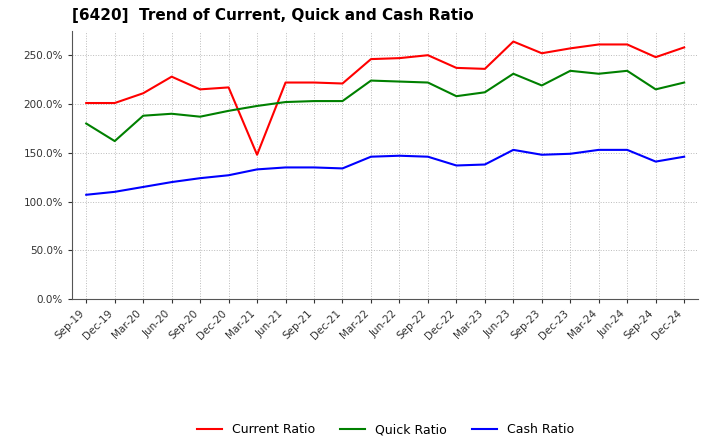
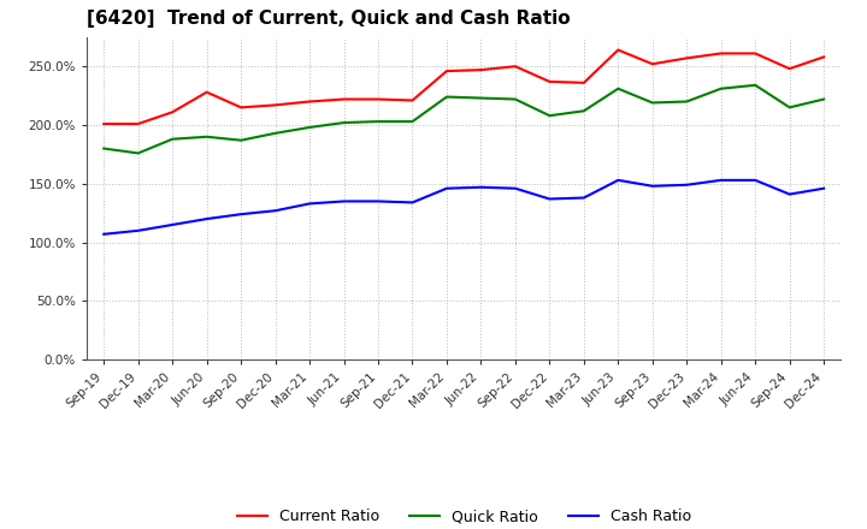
Quick Ratio/Dec-19: 162% -> 176%
Current Ratio/Mar-21: 148% -> 220%
Quick Ratio/Dec-23: 234% -> 220%
